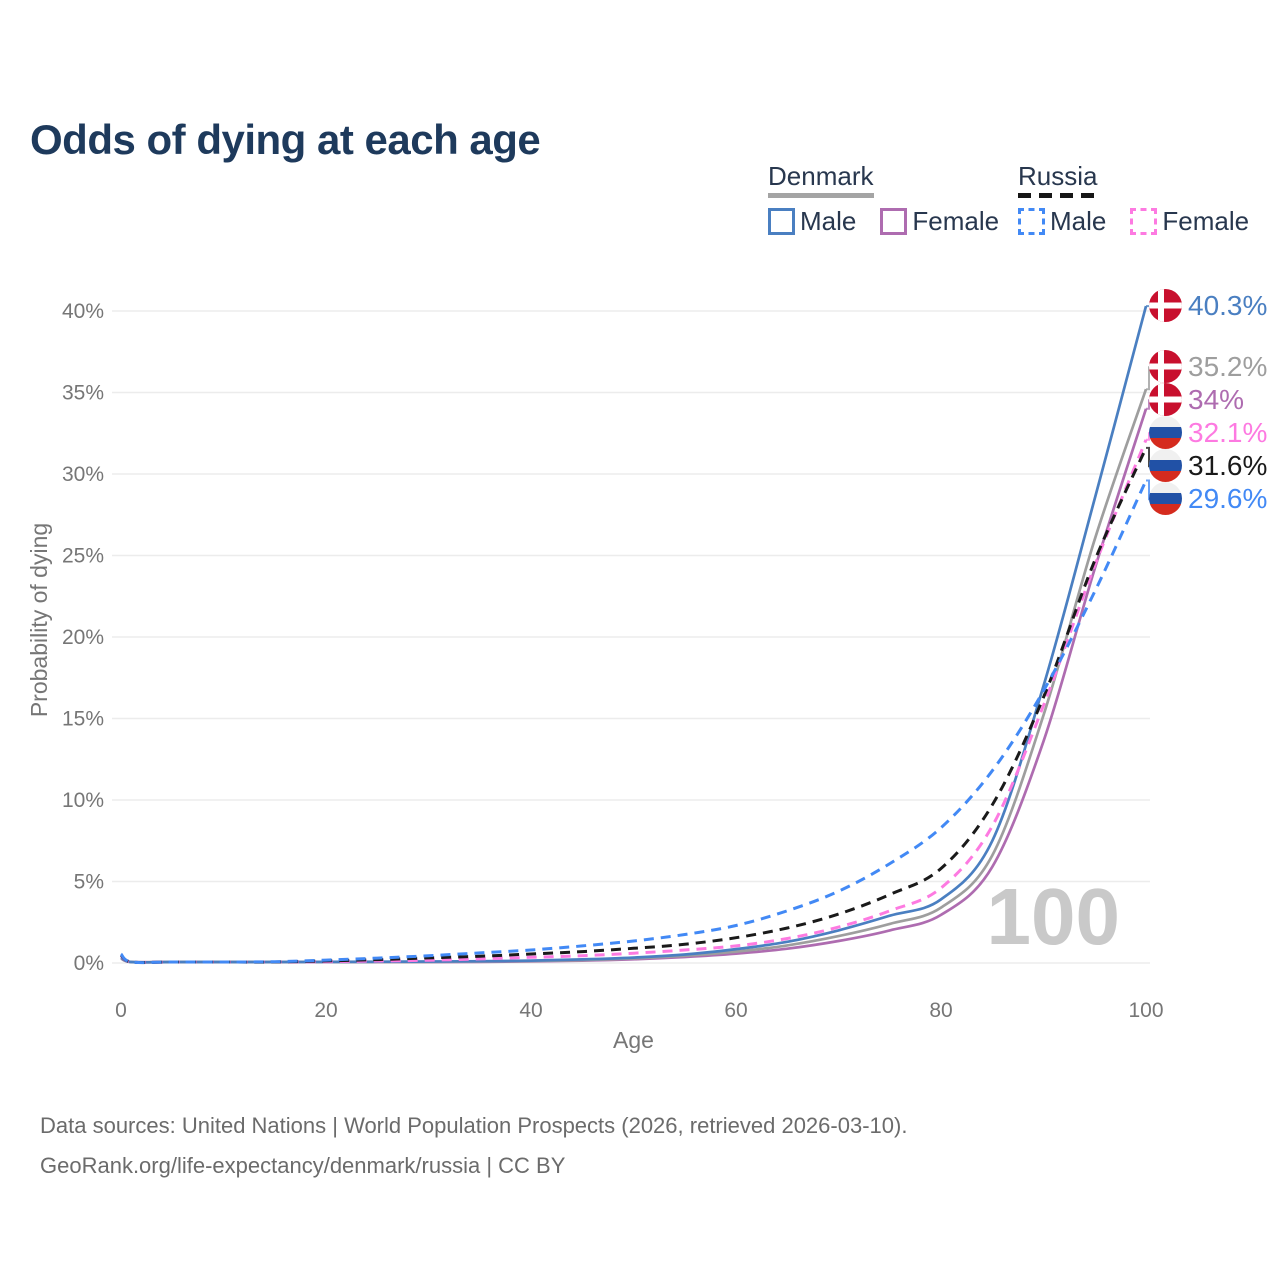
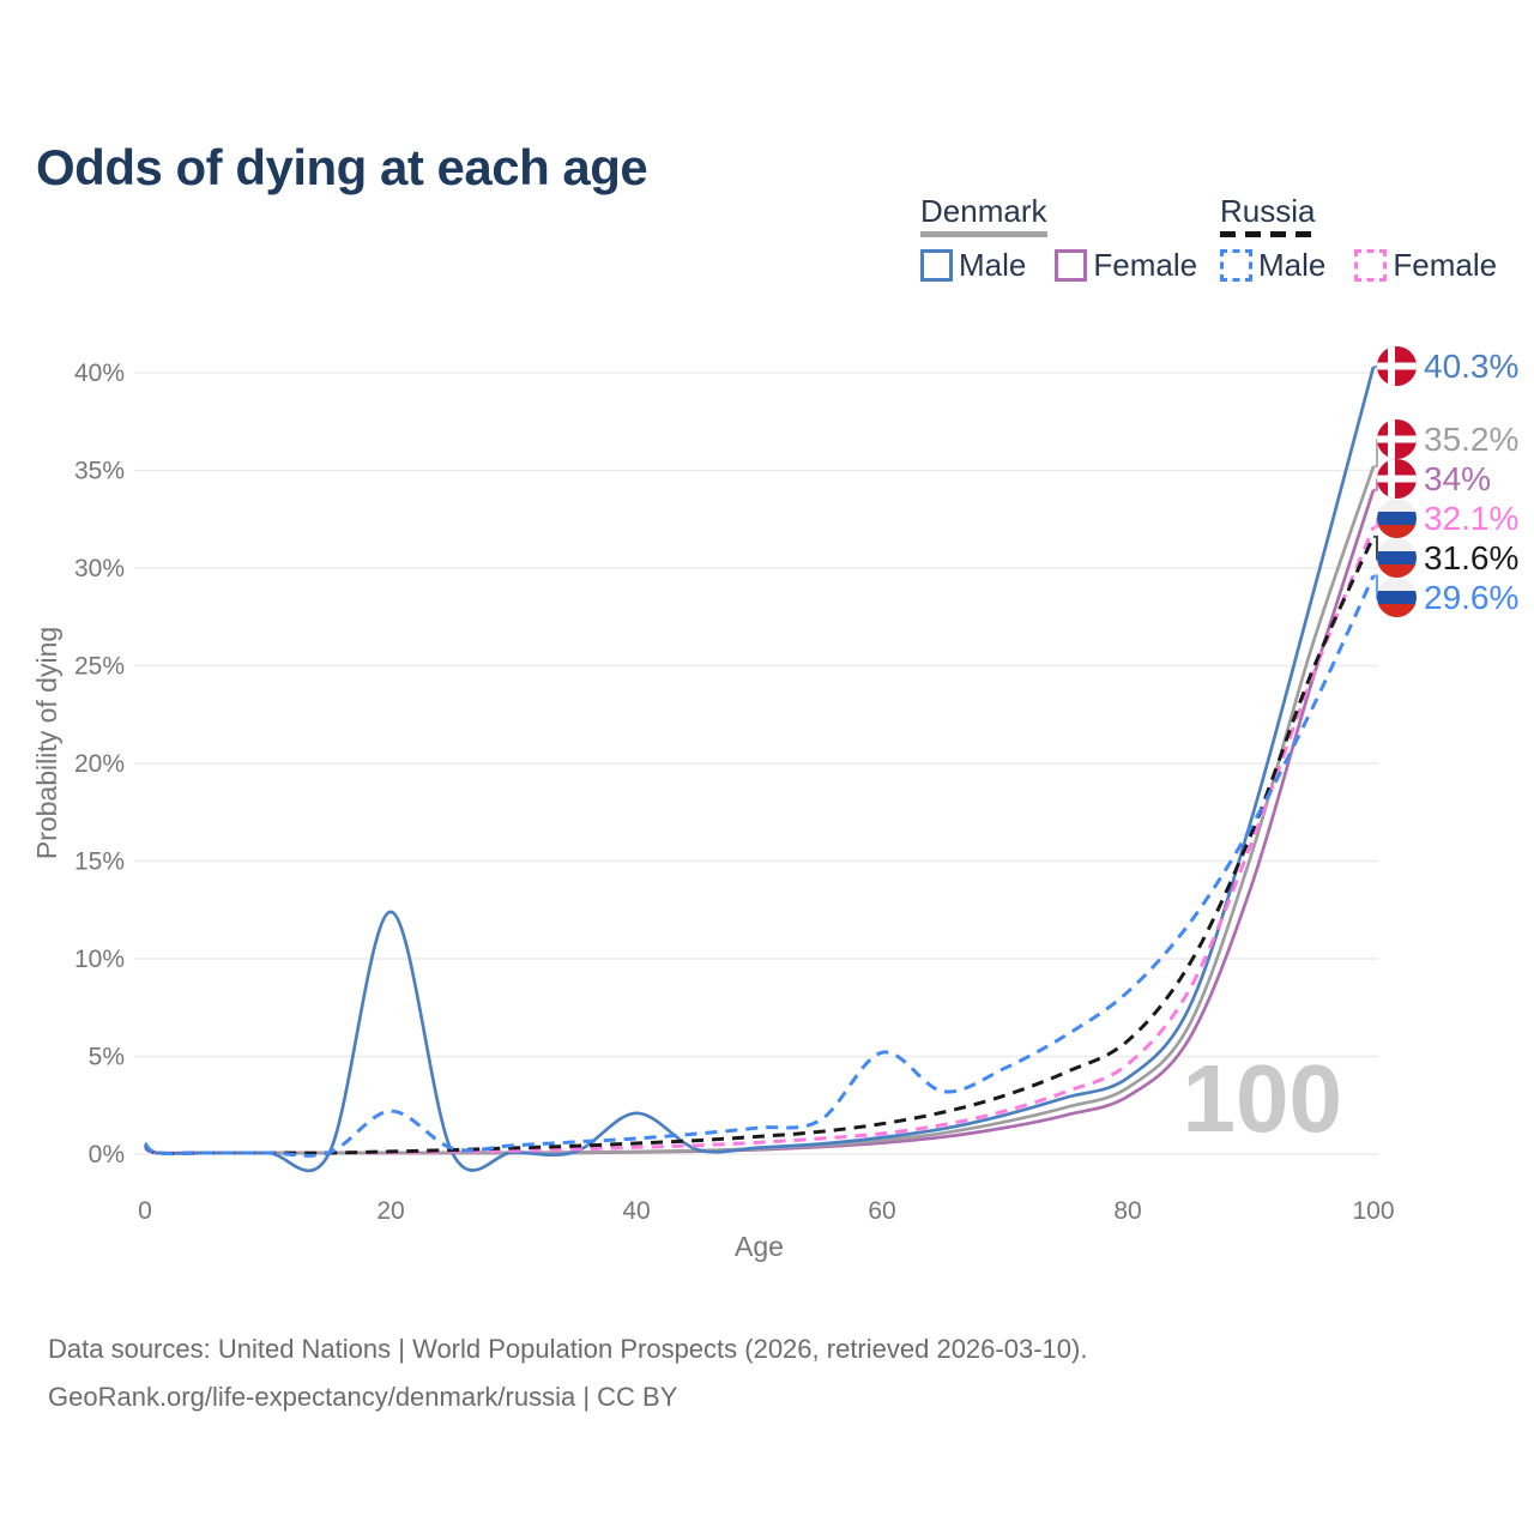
Denmark Male/20: 0.1% -> 12.4%
Russia Male/20: 0.2% -> 2.2%
Denmark Male/40: 0.1% -> 2.1%
Russia Male/60: 2.3% -> 5.2%
